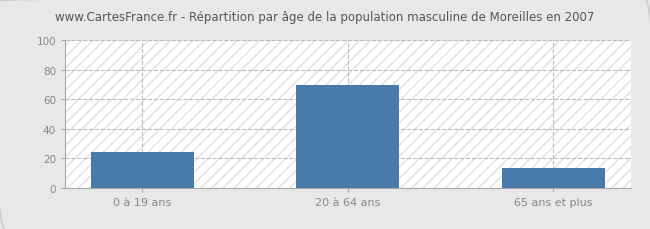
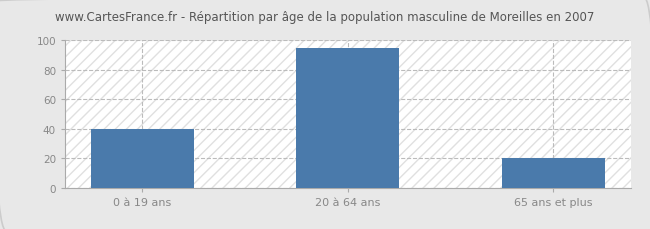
0 à 19 ans: 24 -> 40
20 à 64 ans: 70 -> 95
65 ans et plus: 13 -> 20
